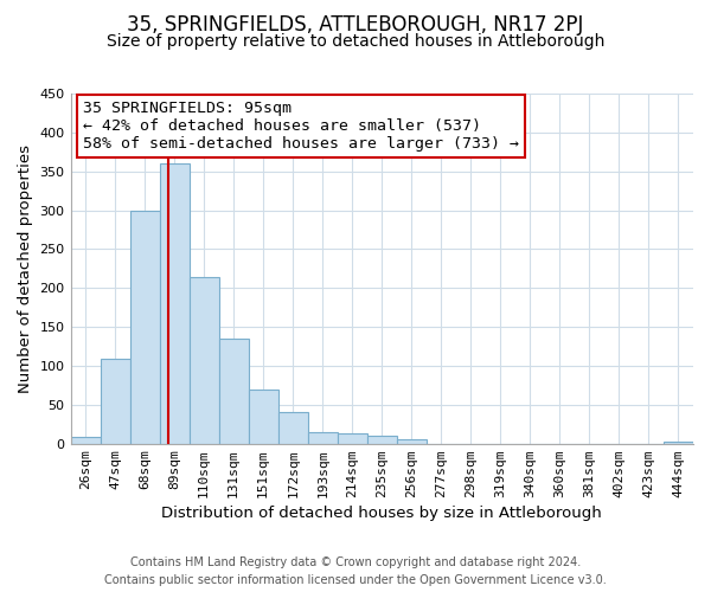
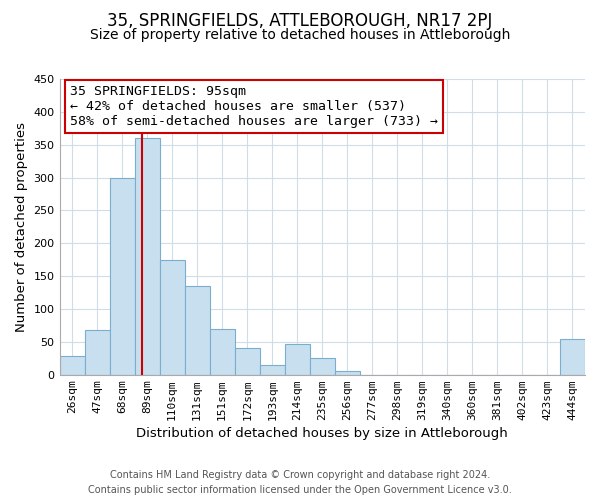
26sqm: 9 -> 28
47sqm: 109 -> 68
110sqm: 214 -> 174
214sqm: 13 -> 46
235sqm: 10 -> 26
444sqm: 3 -> 54
